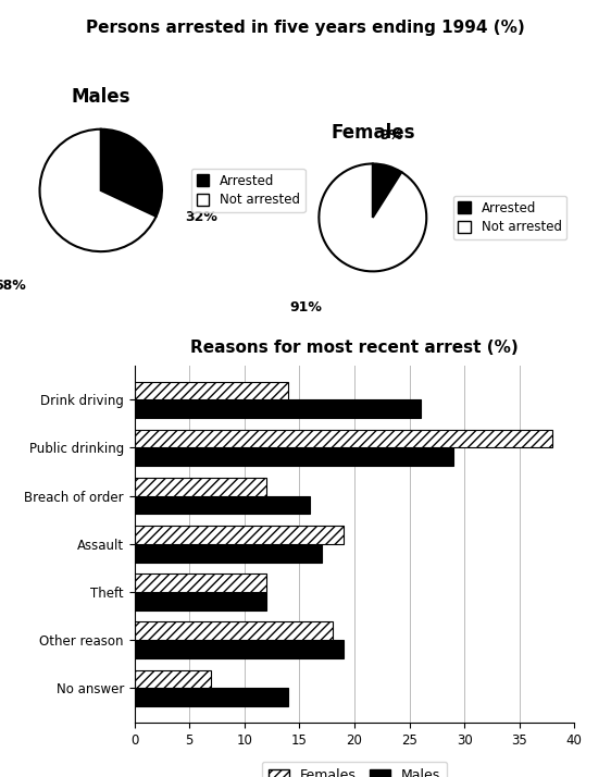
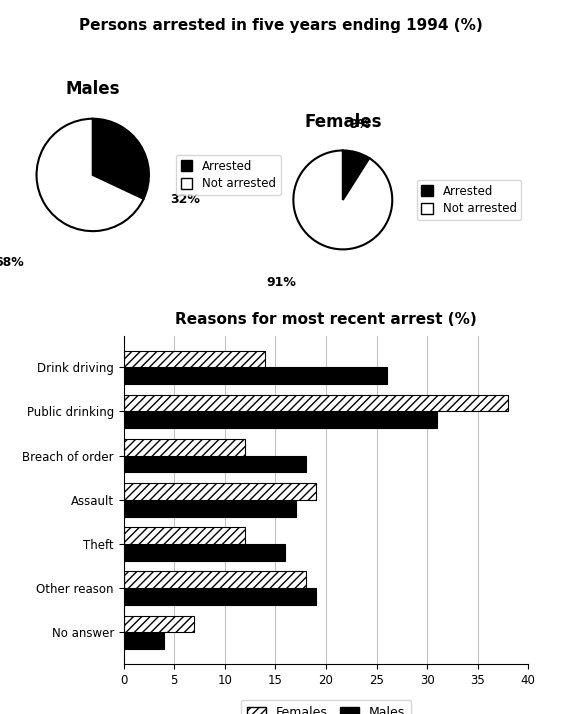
Males/Public drinking: 29 -> 31
Males/Breach of order: 16 -> 18
Males/Theft: 12 -> 16
Males/No answer: 14 -> 4
